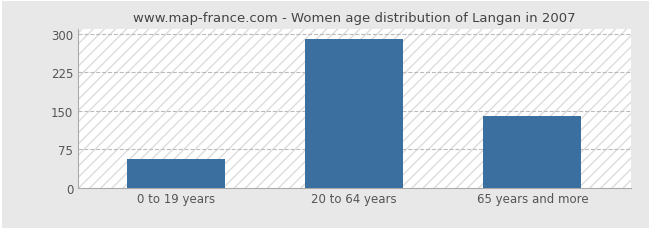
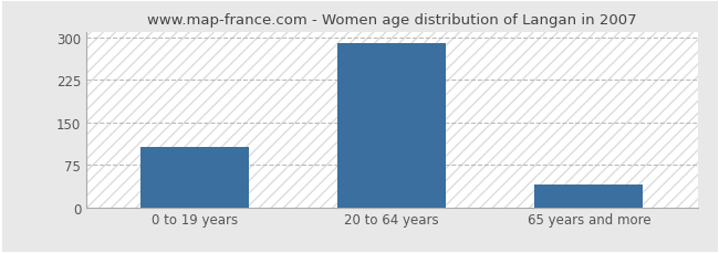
0 to 19 years: 56 -> 107
65 years and more: 140 -> 40
